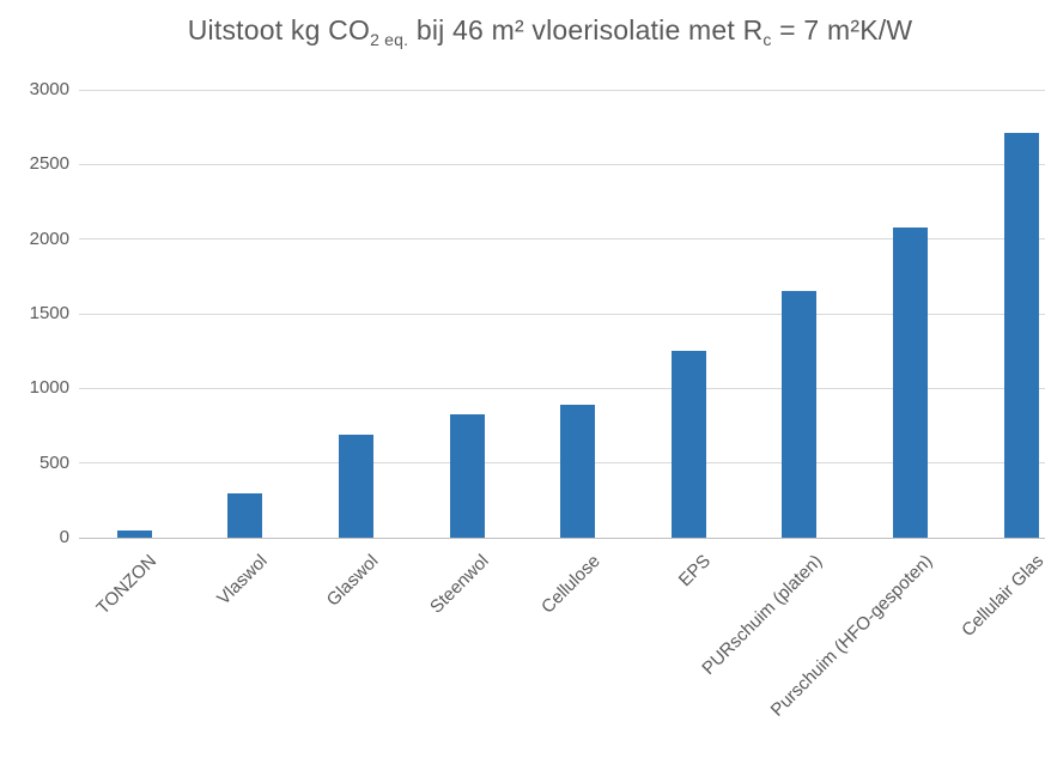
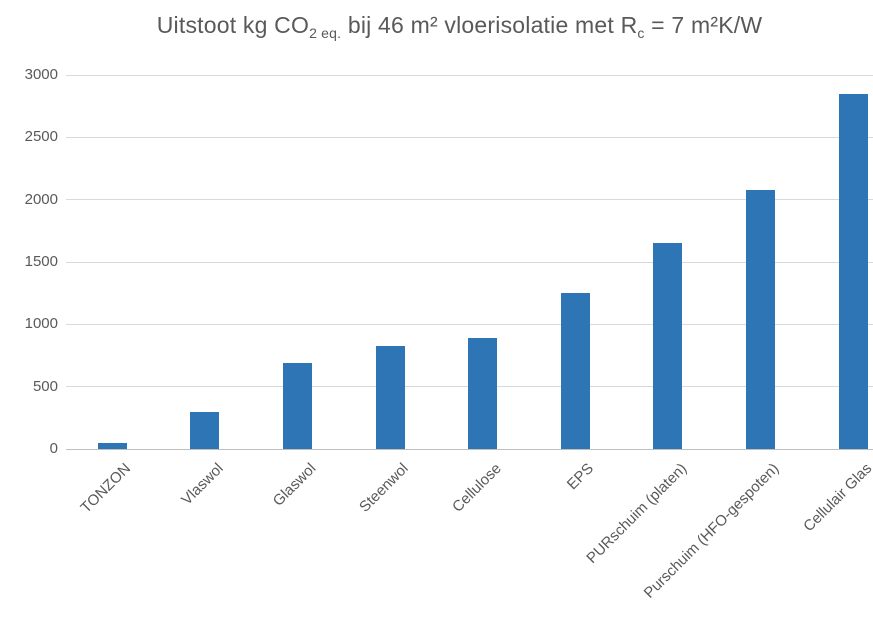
Cellulair Glas: 2710 -> 2850
